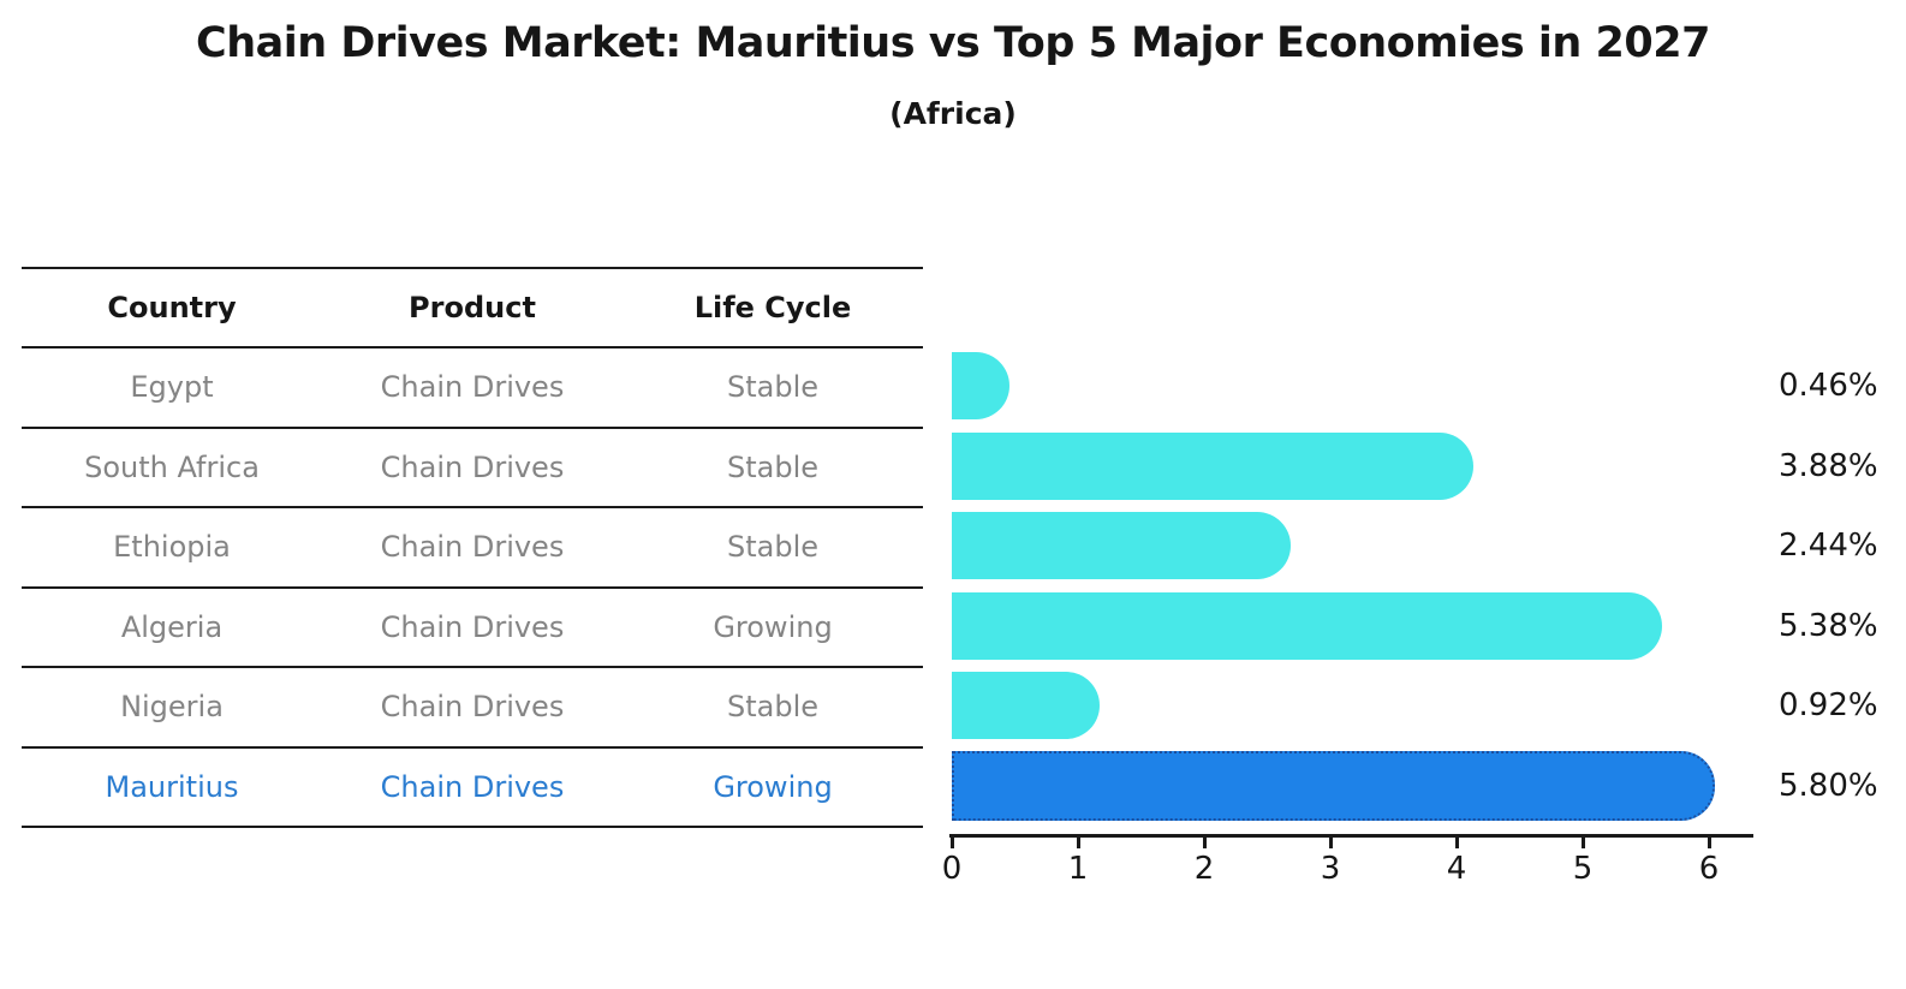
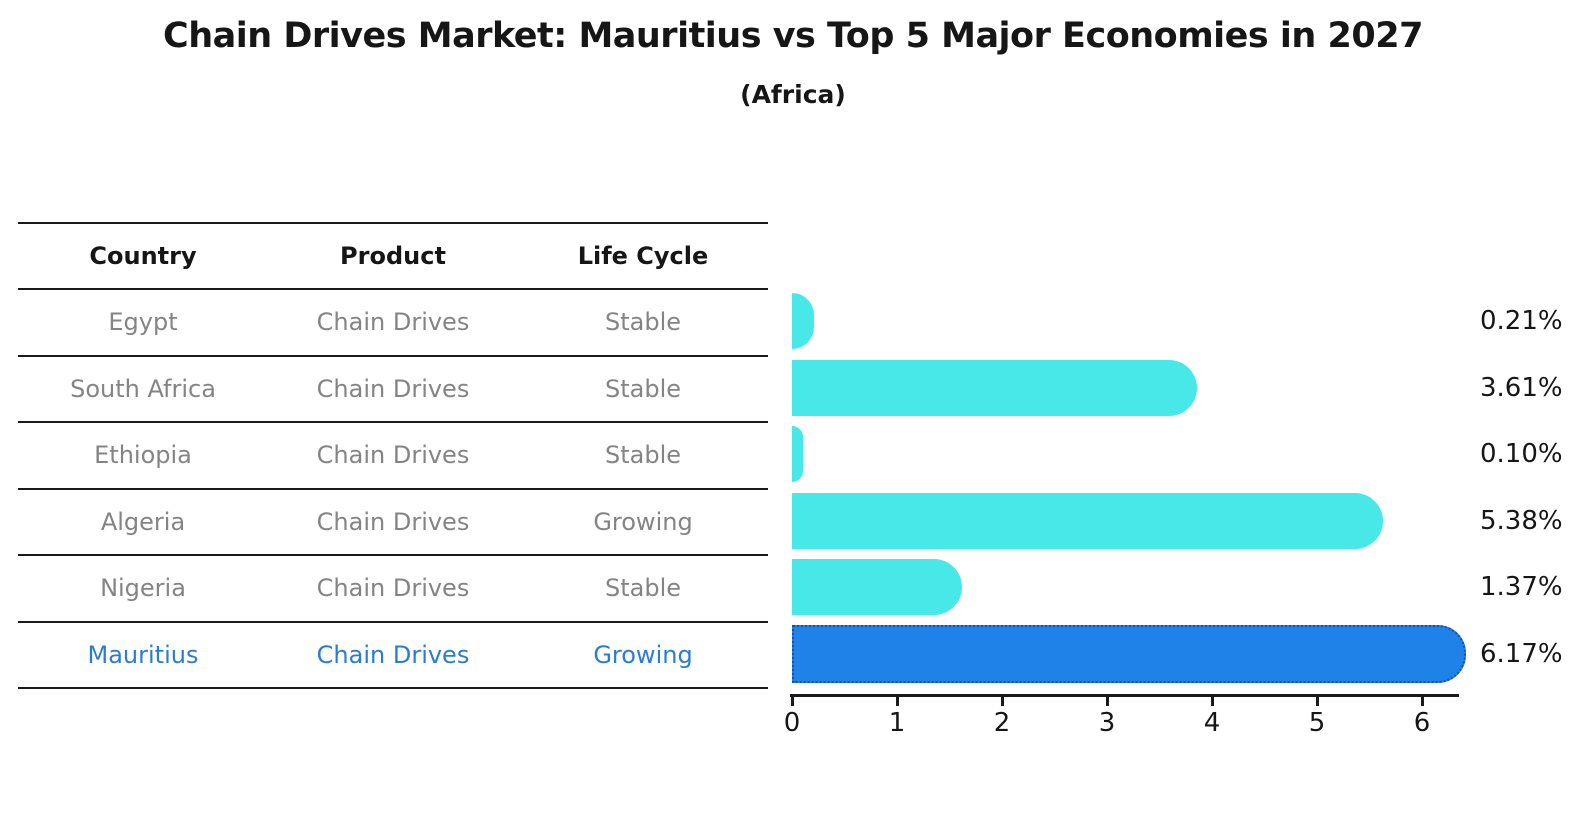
Egypt: 0.46% -> 0.21%
South Africa: 3.88% -> 3.61%
Ethiopia: 2.44% -> 0.10%
Nigeria: 0.92% -> 1.37%
Mauritius: 5.80% -> 6.17%
